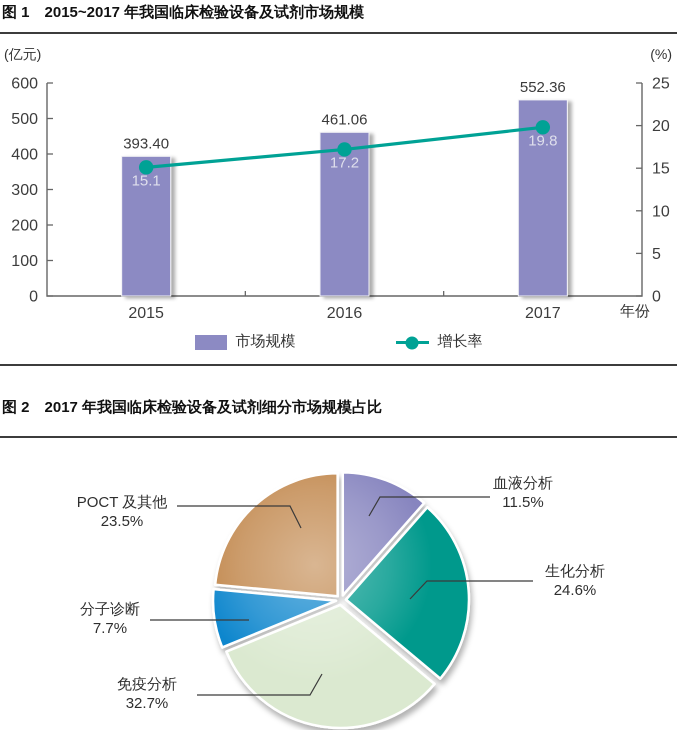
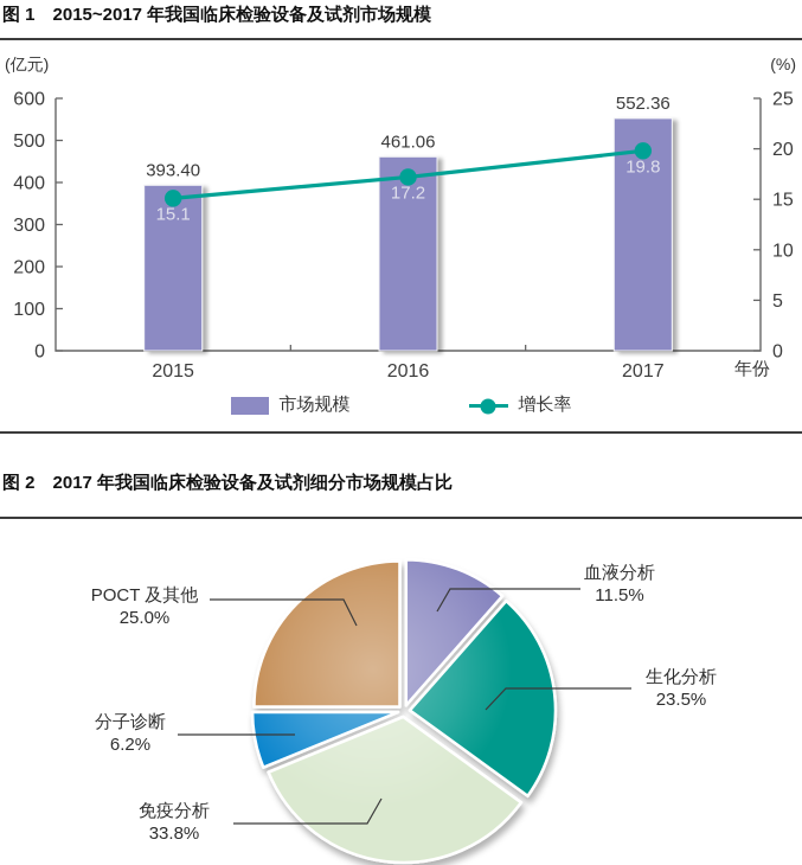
2017 年我国临床检验设备及试剂细分市场规模占比/生化分析: 24.6% -> 23.5%
2017 年我国临床检验设备及试剂细分市场规模占比/免疫分析: 32.7% -> 33.8%
2017 年我国临床检验设备及试剂细分市场规模占比/分子诊断: 7.7% -> 6.2%
2017 年我国临床检验设备及试剂细分市场规模占比/POCT 及其他: 23.5% -> 25.0%
